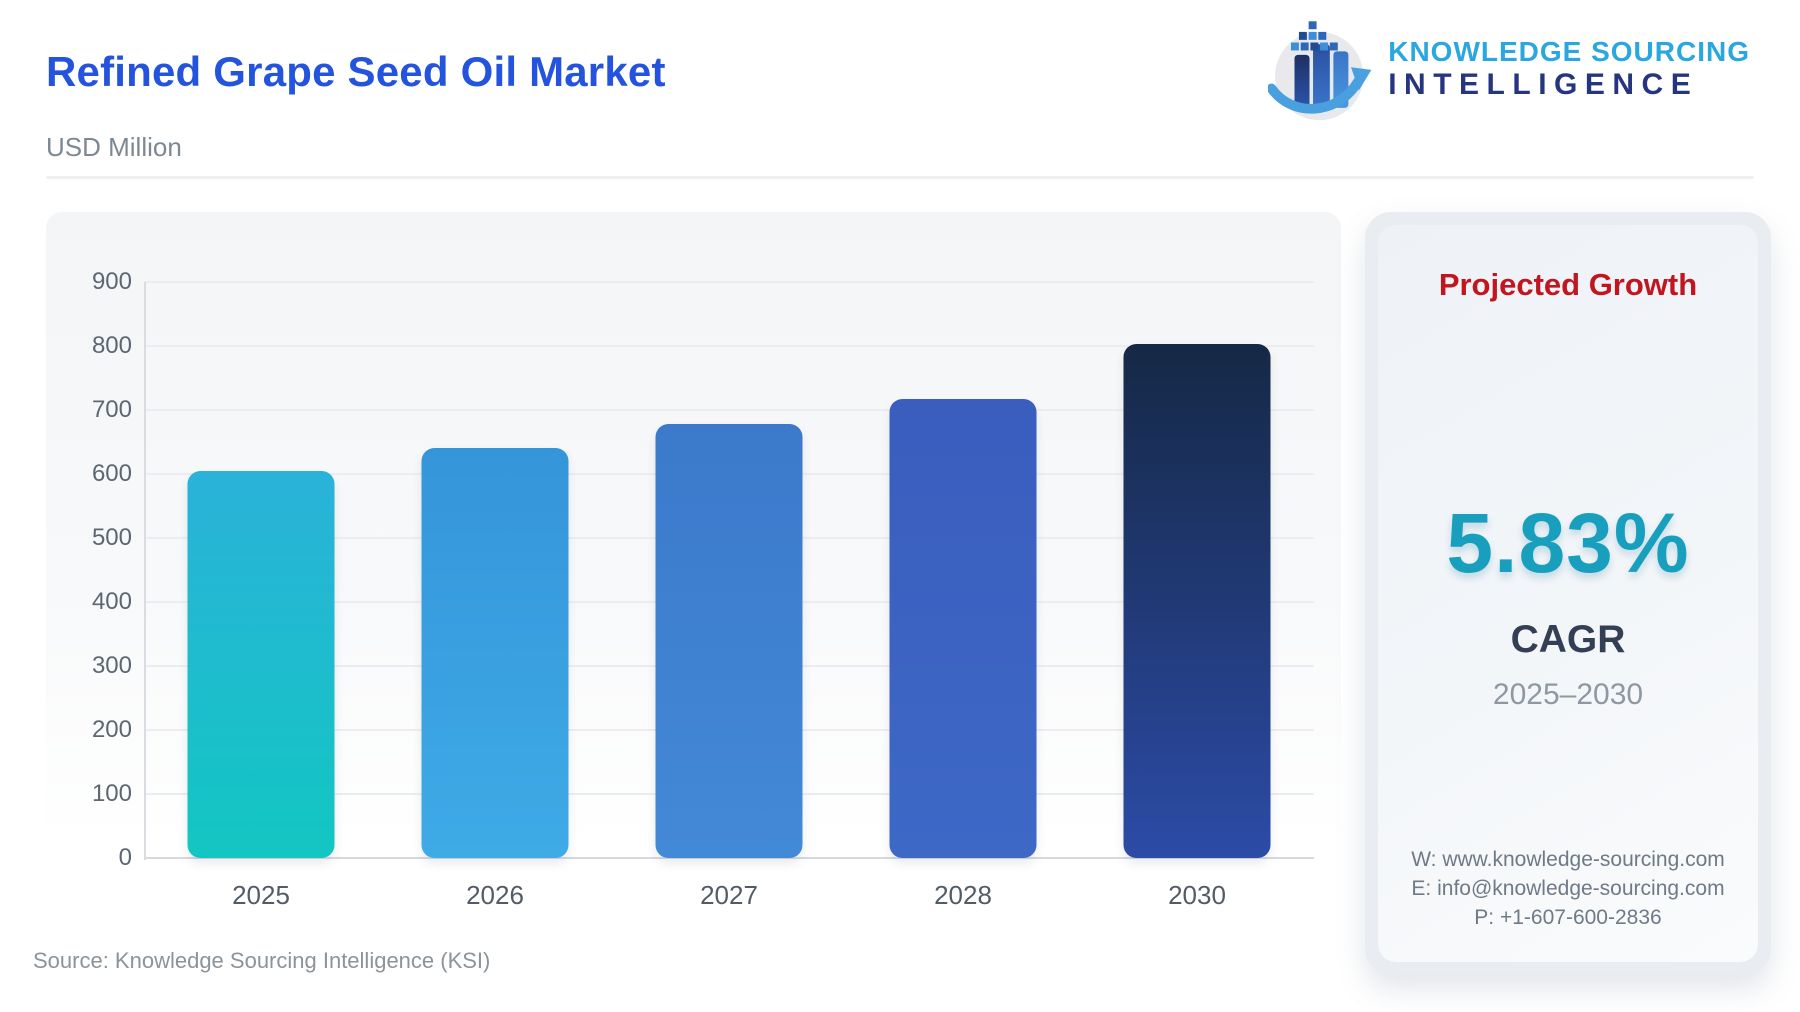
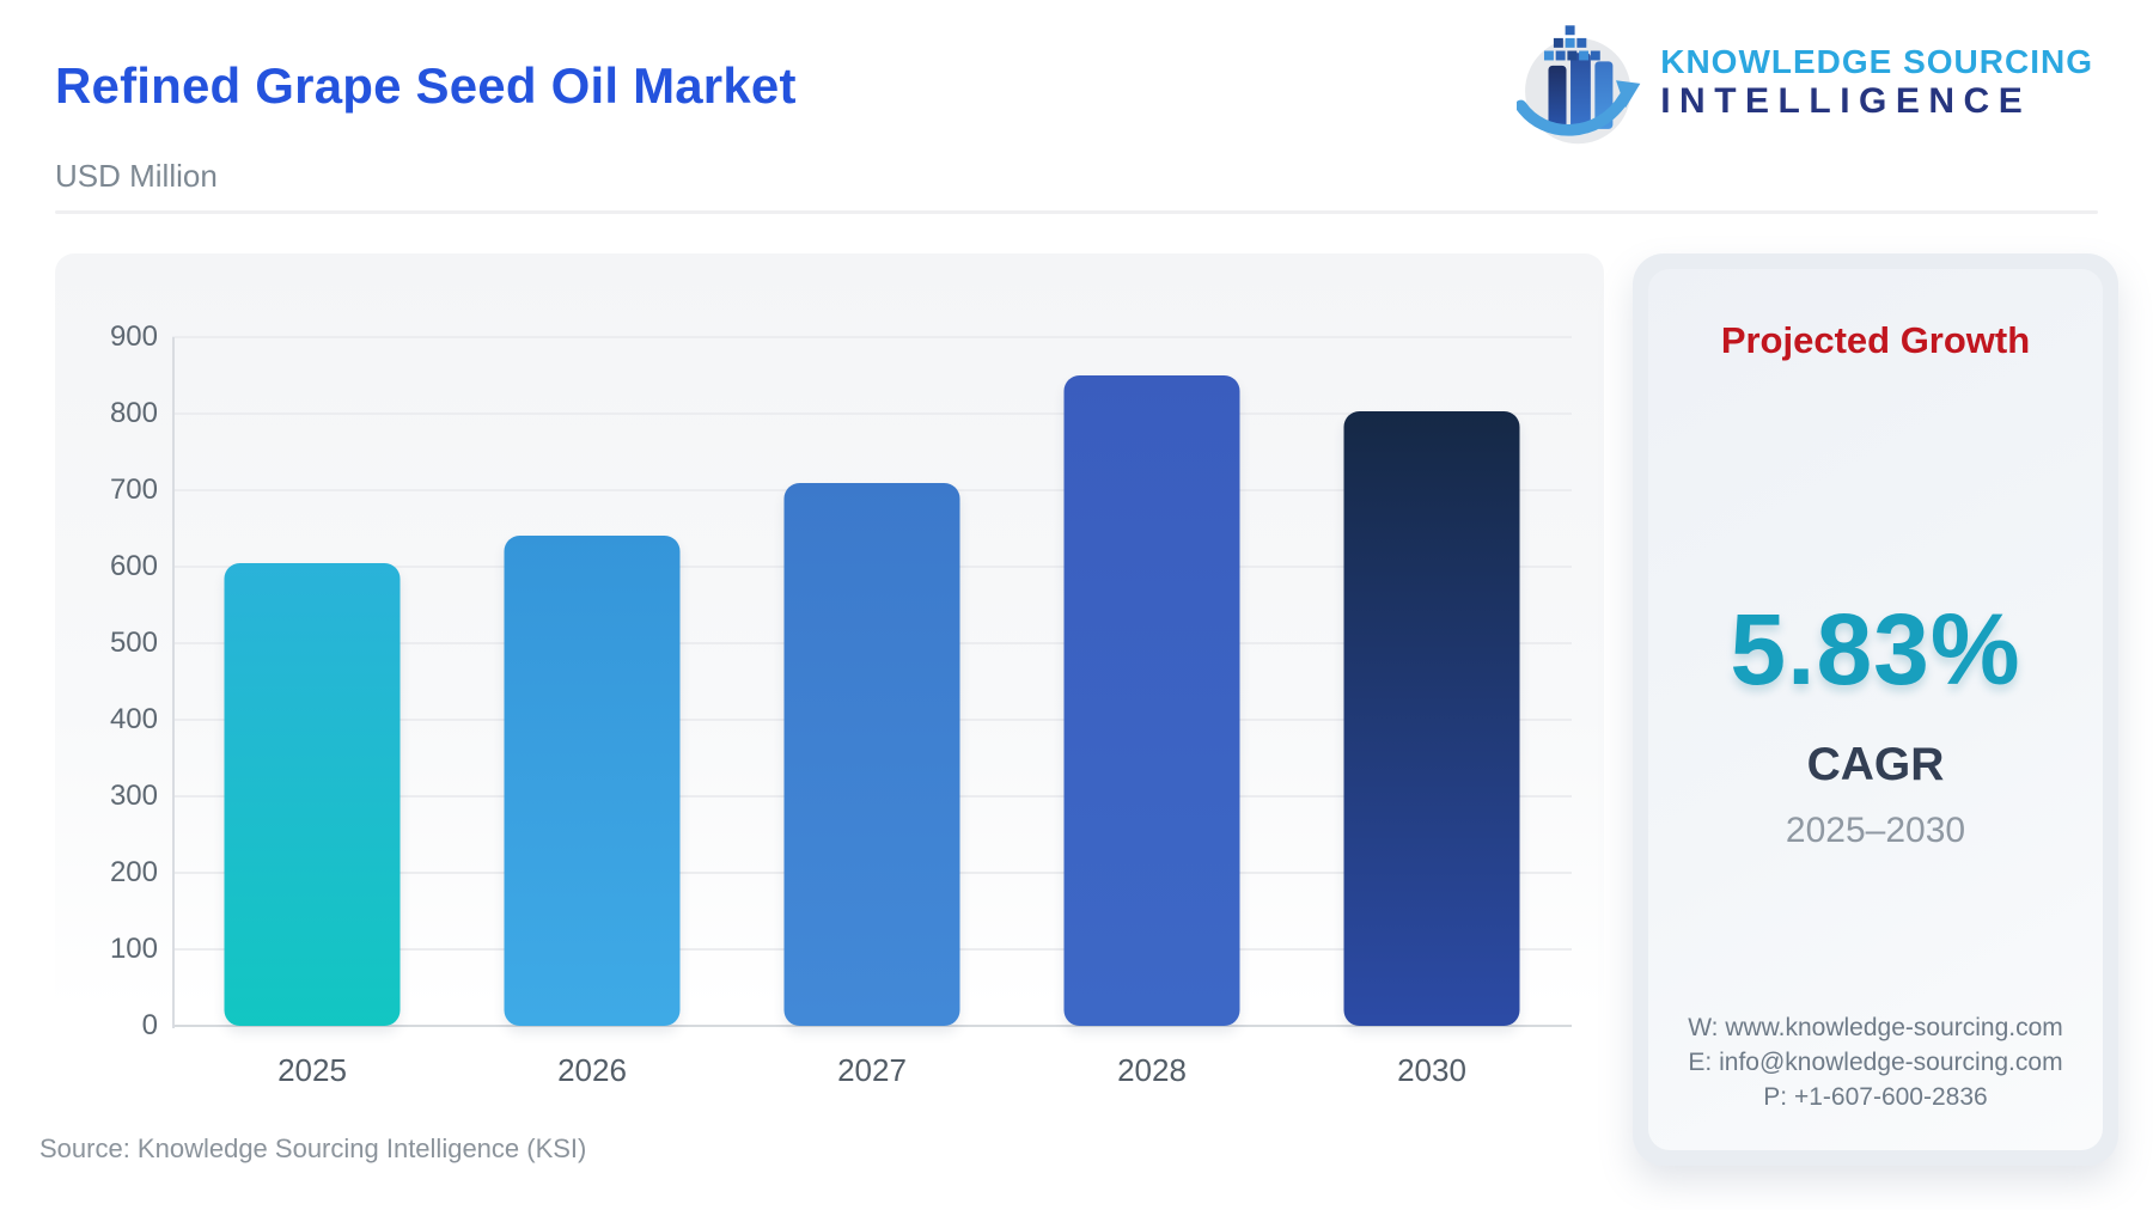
2027: 680 -> 710
2028: 720 -> 850
